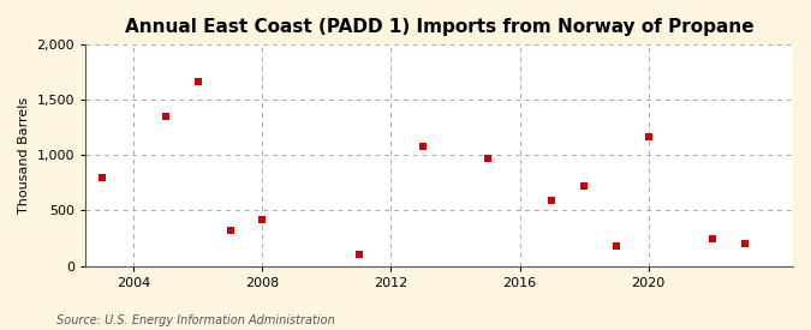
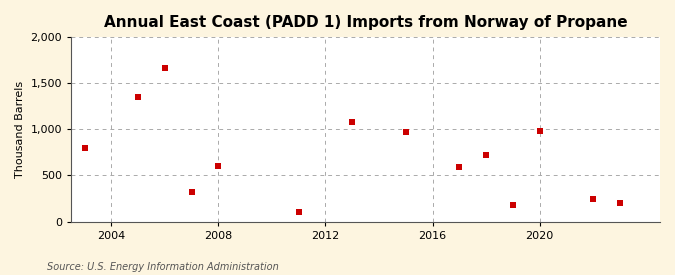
2008: 420 -> 600
2020: 1,160 -> 980
